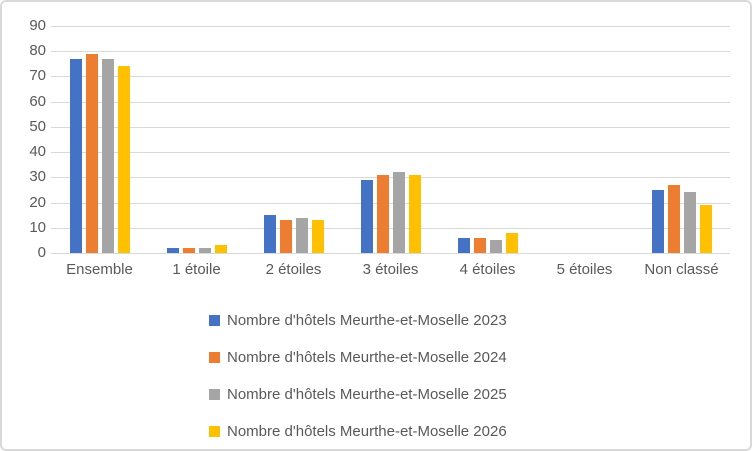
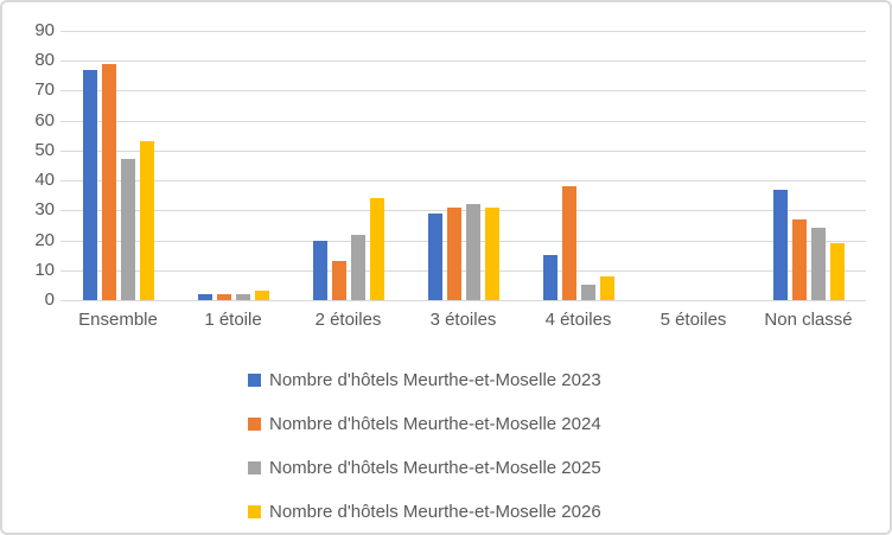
Nombre d'hôtels Meurthe-et-Moselle 2025/Ensemble: 77 -> 47
Nombre d'hôtels Meurthe-et-Moselle 2026/Ensemble: 74 -> 53
Nombre d'hôtels Meurthe-et-Moselle 2023/2 étoiles: 15 -> 20
Nombre d'hôtels Meurthe-et-Moselle 2025/2 étoiles: 14 -> 22
Nombre d'hôtels Meurthe-et-Moselle 2026/2 étoiles: 13 -> 34
Nombre d'hôtels Meurthe-et-Moselle 2023/4 étoiles: 6 -> 15
Nombre d'hôtels Meurthe-et-Moselle 2024/4 étoiles: 6 -> 38
Nombre d'hôtels Meurthe-et-Moselle 2023/Non classé: 25 -> 37
